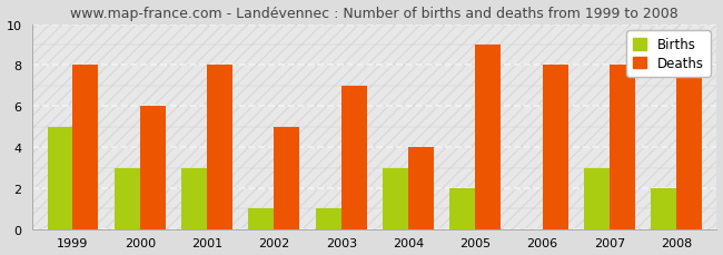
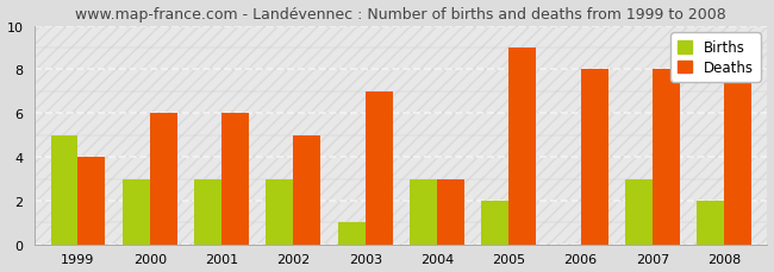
Deaths/1999: 8 -> 4
Deaths/2001: 8 -> 6
Births/2002: 1 -> 3
Deaths/2004: 4 -> 3
